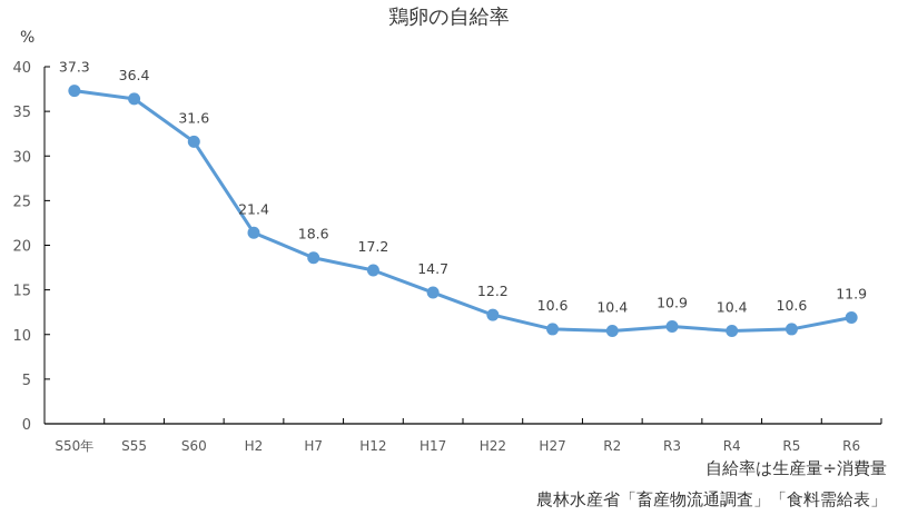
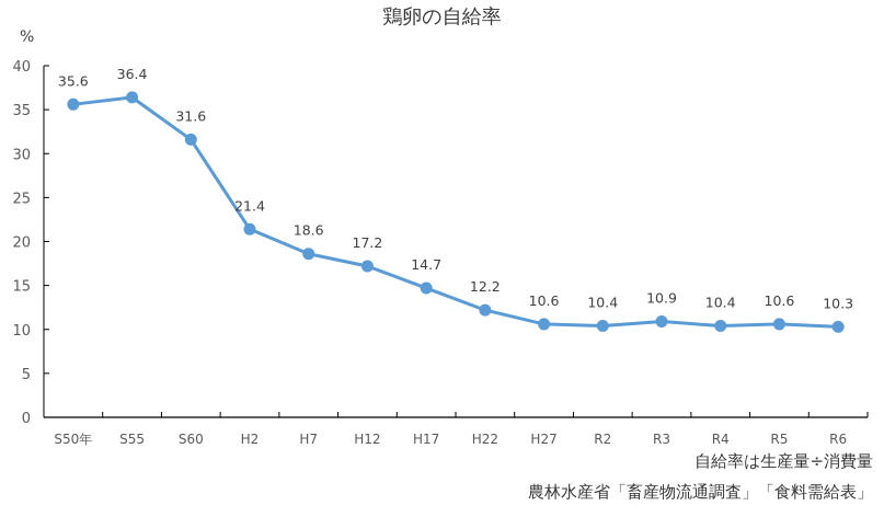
S50年: 37.3 -> 35.6
R6: 11.9 -> 10.3
